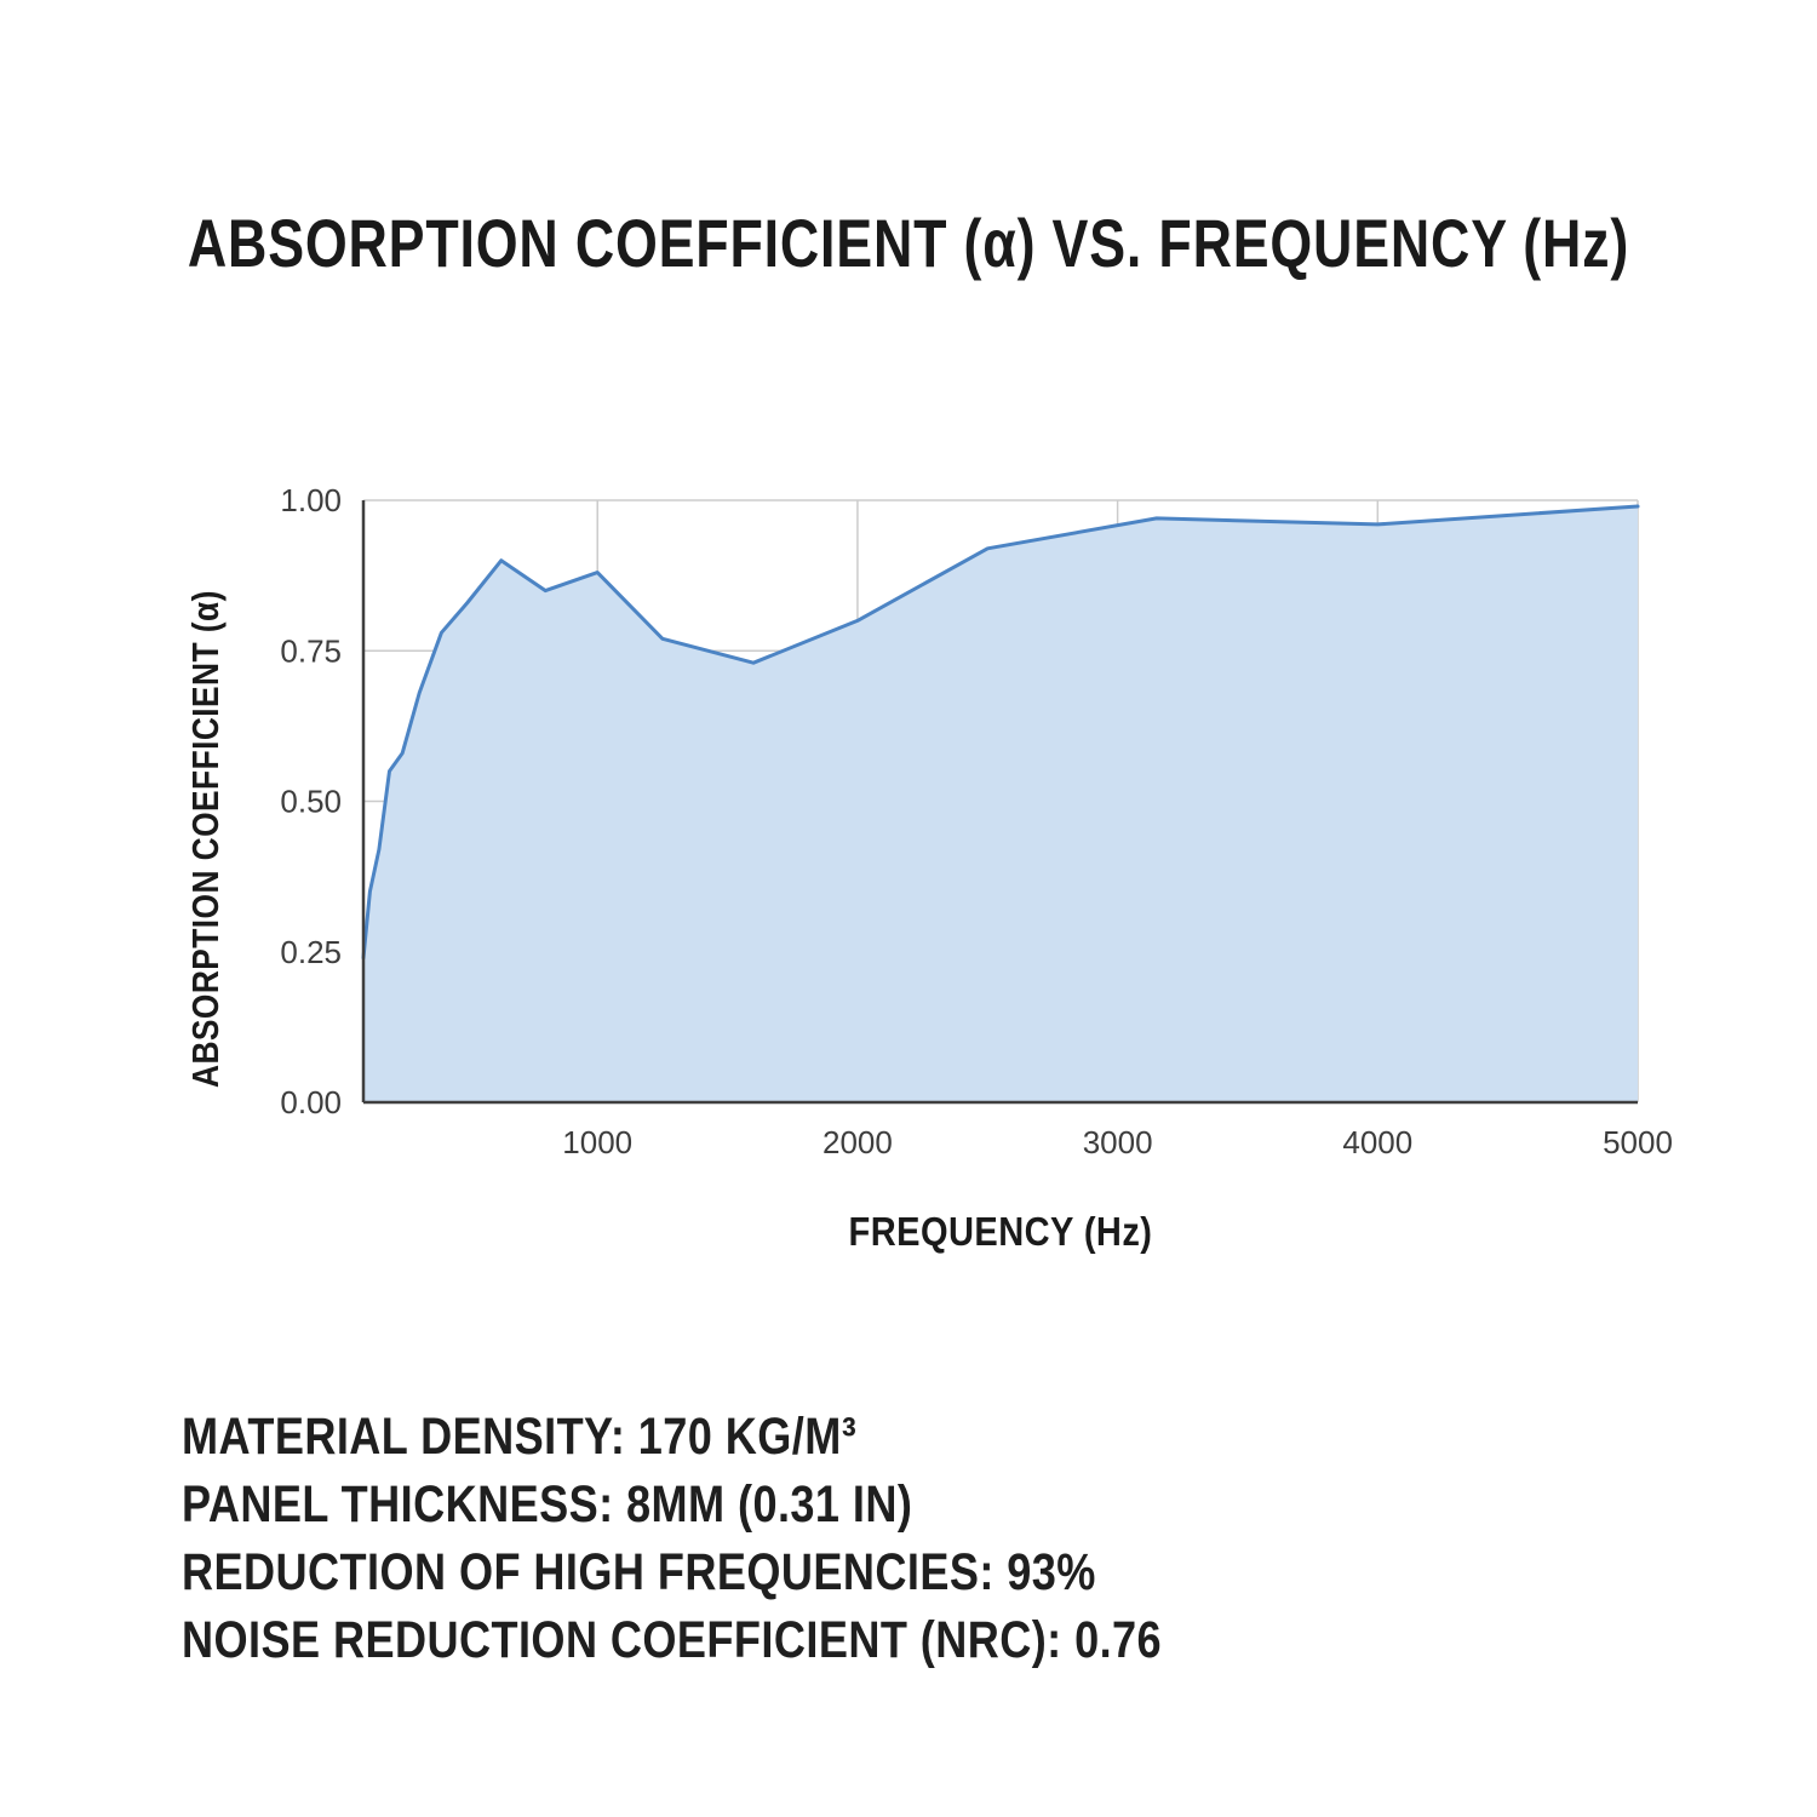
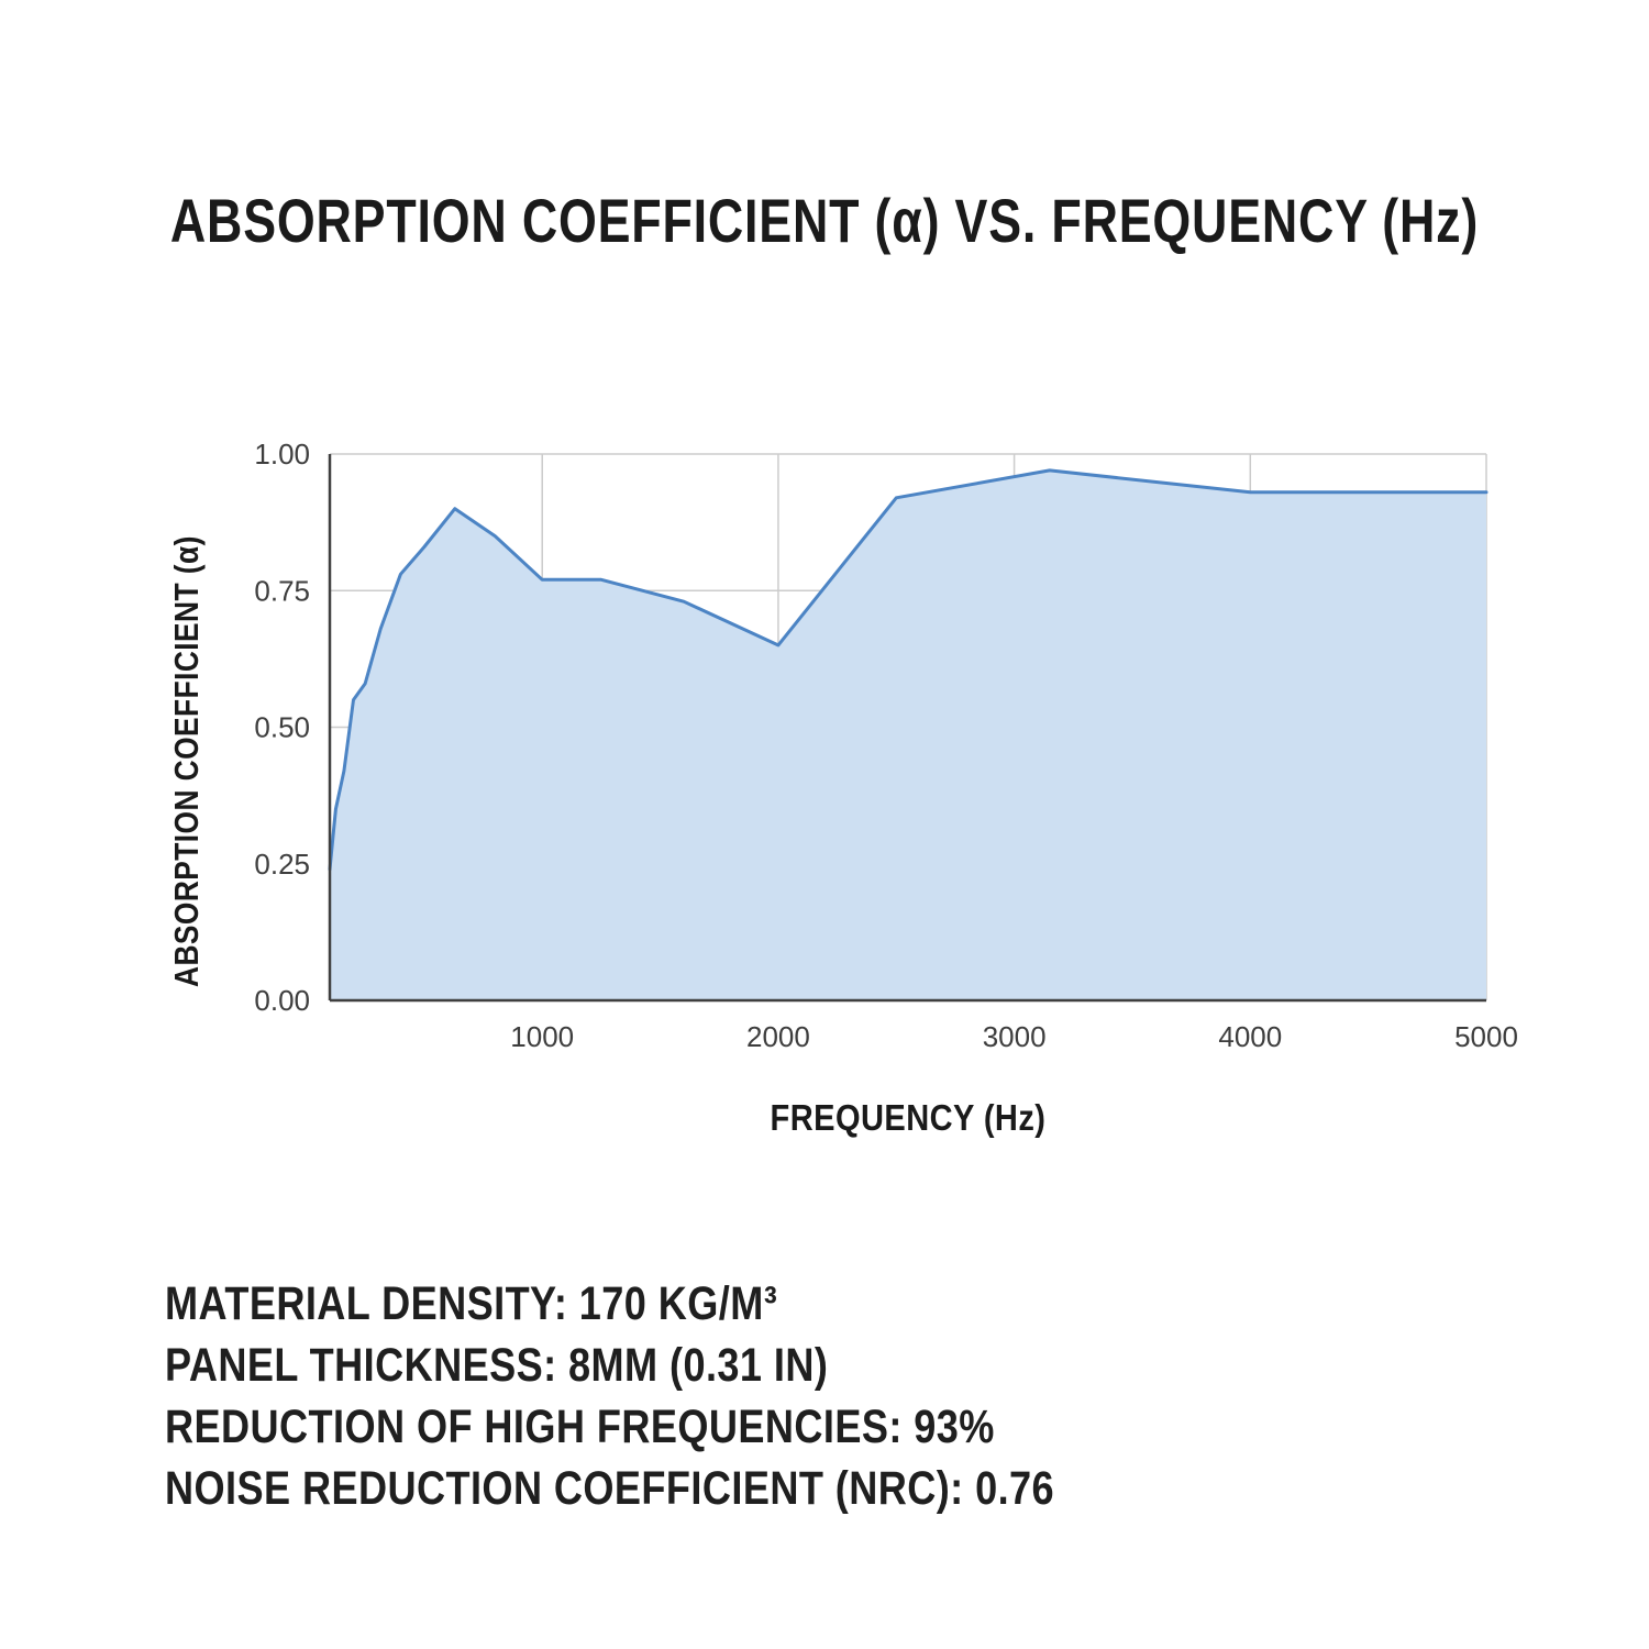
1000: 0.88 -> 0.77
2000: 0.80 -> 0.65
4000: 0.96 -> 0.93
5000: 0.99 -> 0.93
